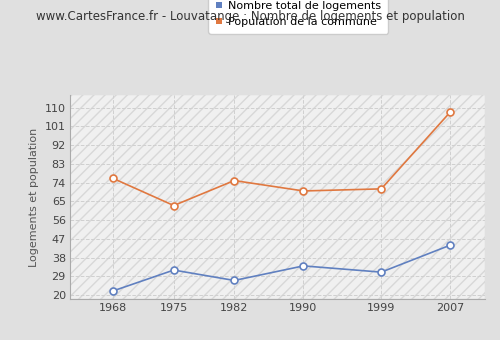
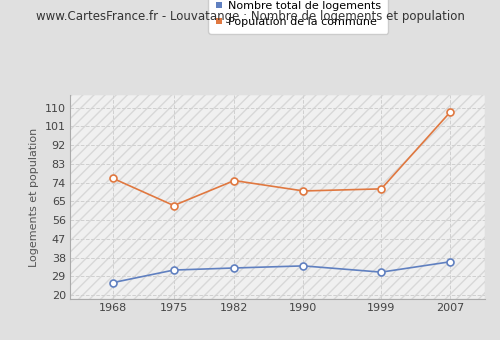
Nombre total de logements/1968: 22 -> 26
Nombre total de logements/1982: 27 -> 33
Nombre total de logements/2007: 44 -> 36
